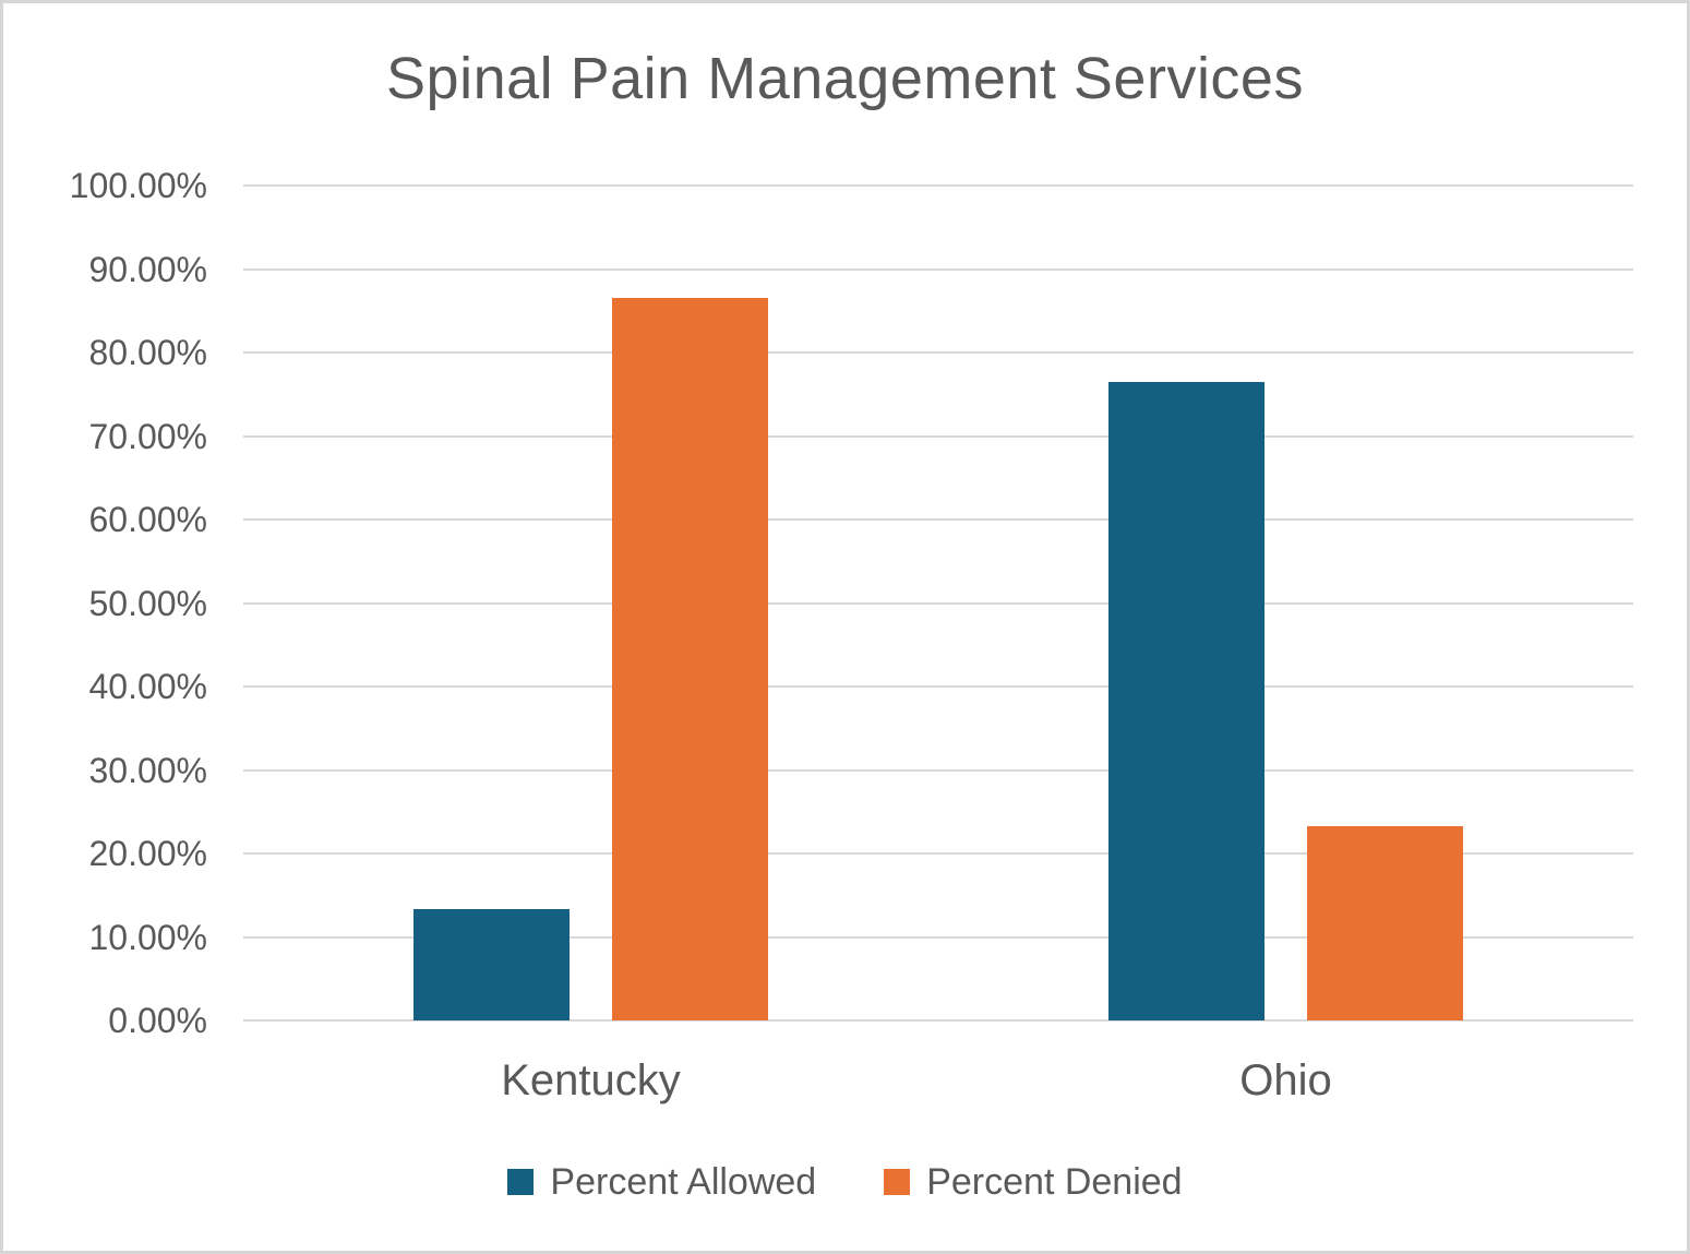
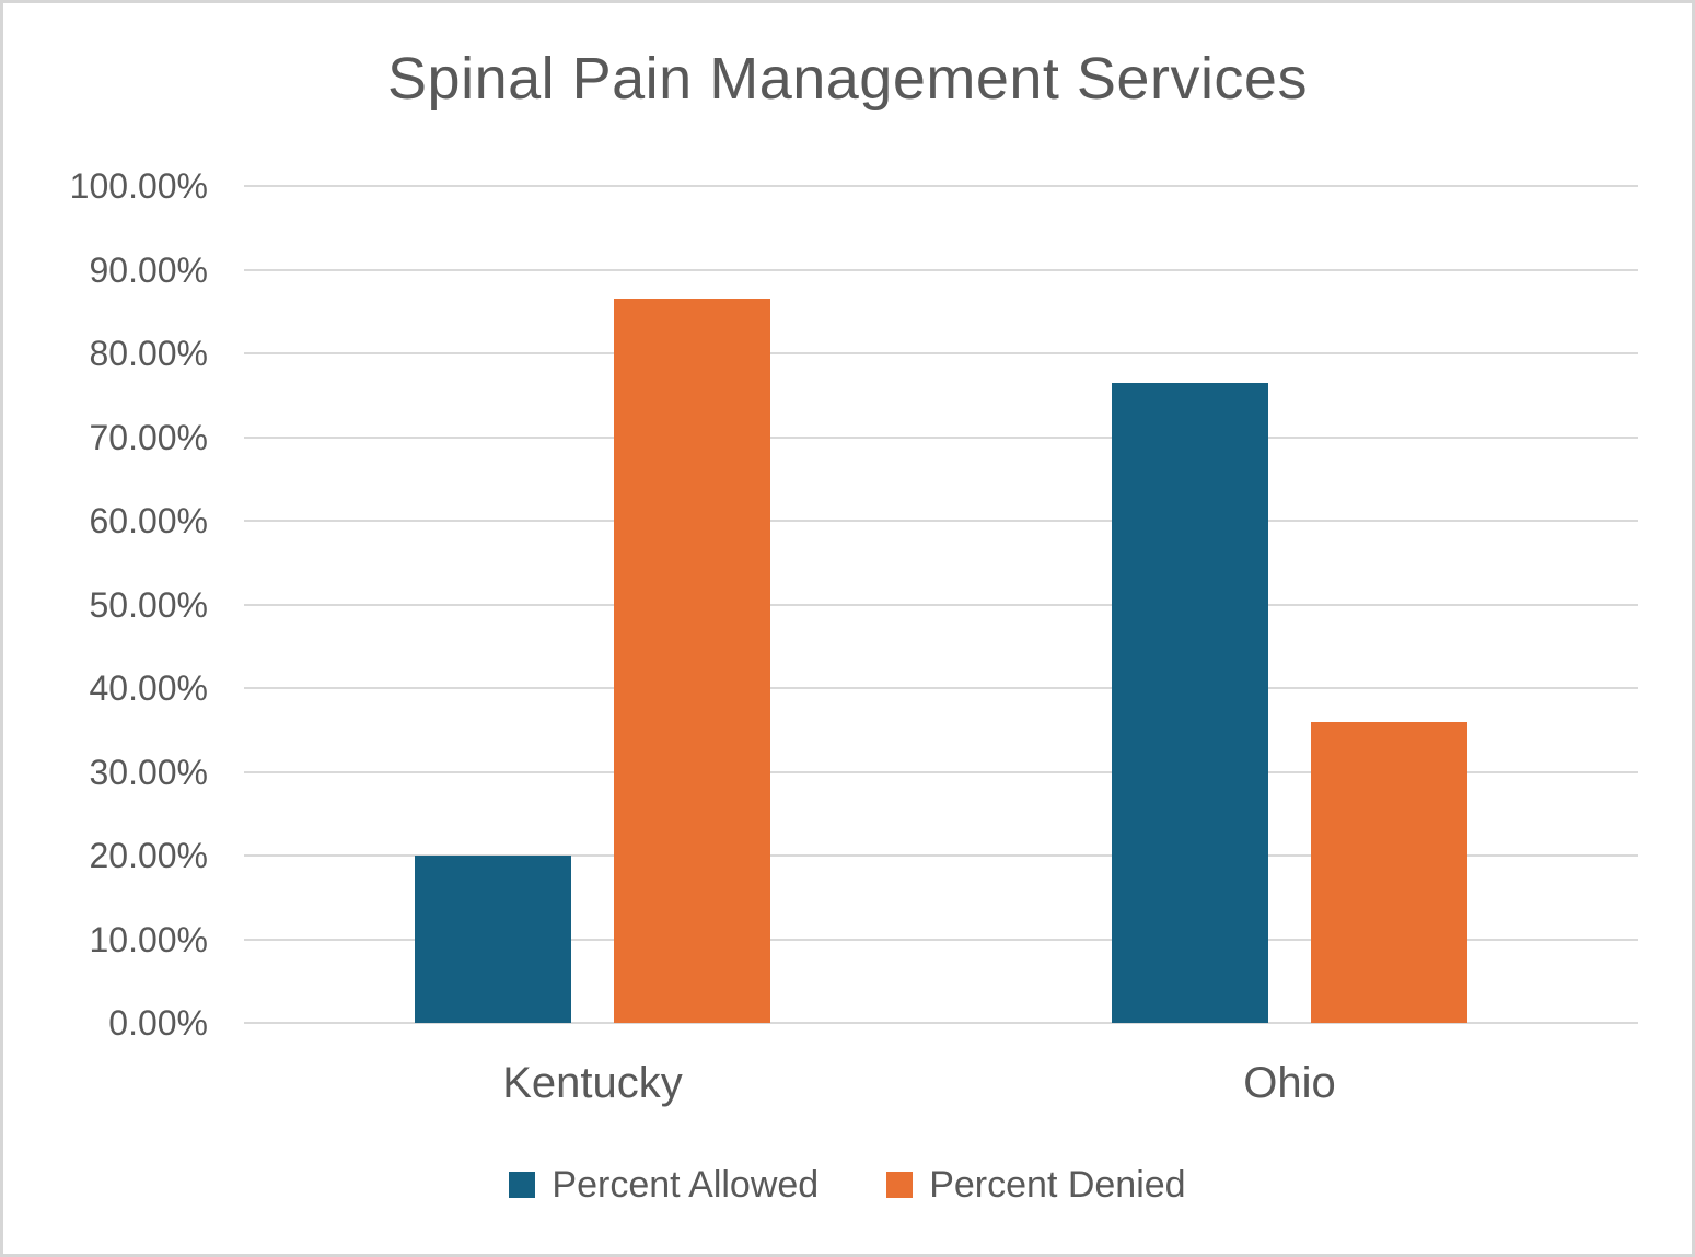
Percent Allowed/Kentucky: 13% -> 20%
Percent Denied/Ohio: 23% -> 36%
